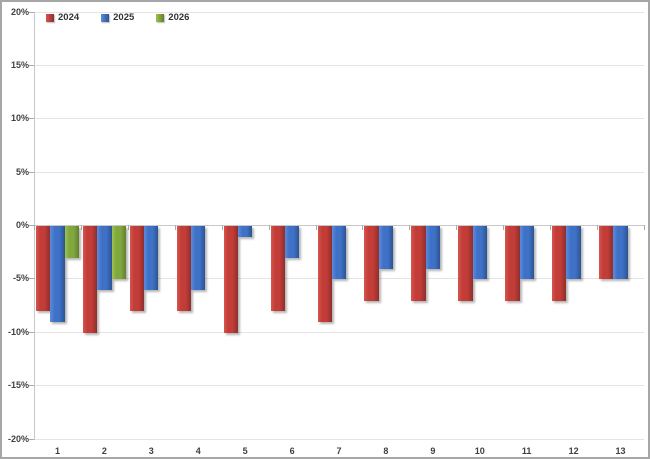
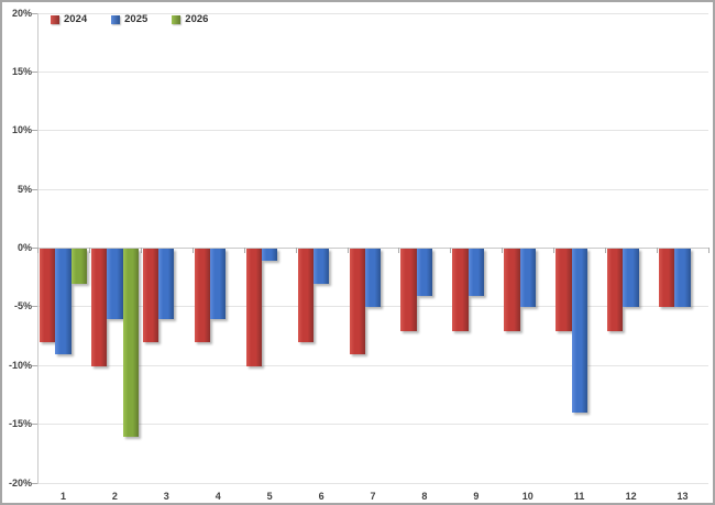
2026/2: -5% -> -16%
2025/11: -5% -> -14%
